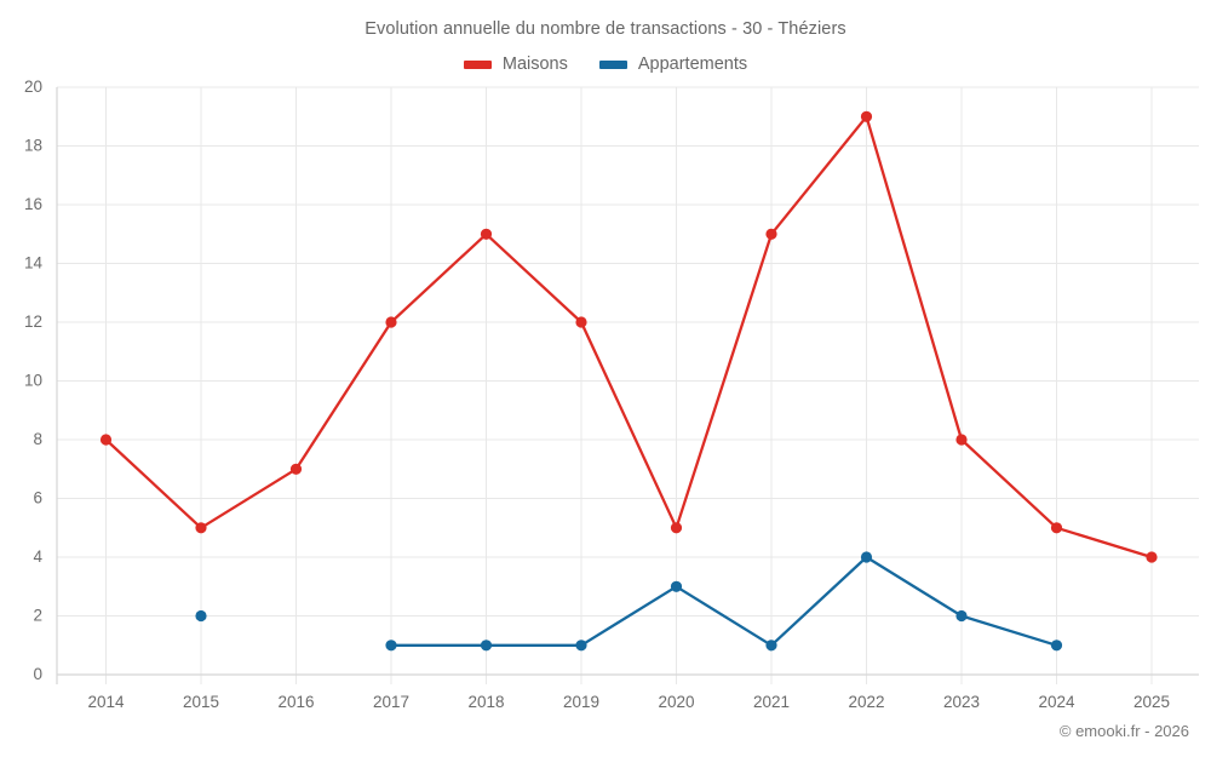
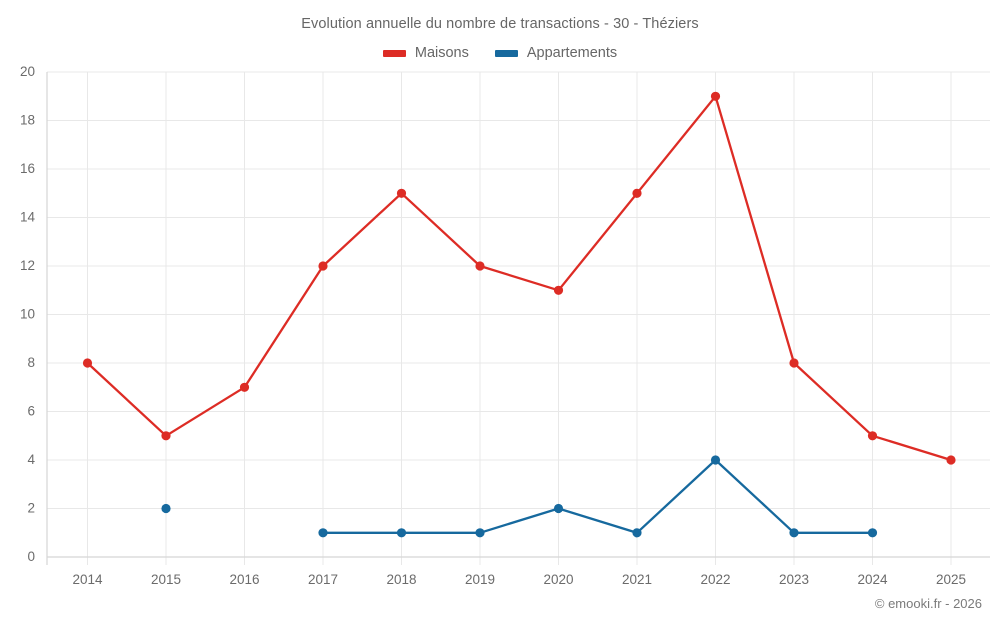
Maisons/2020: 5 -> 11
Appartements/2020: 3 -> 2
Appartements/2023: 2 -> 1
